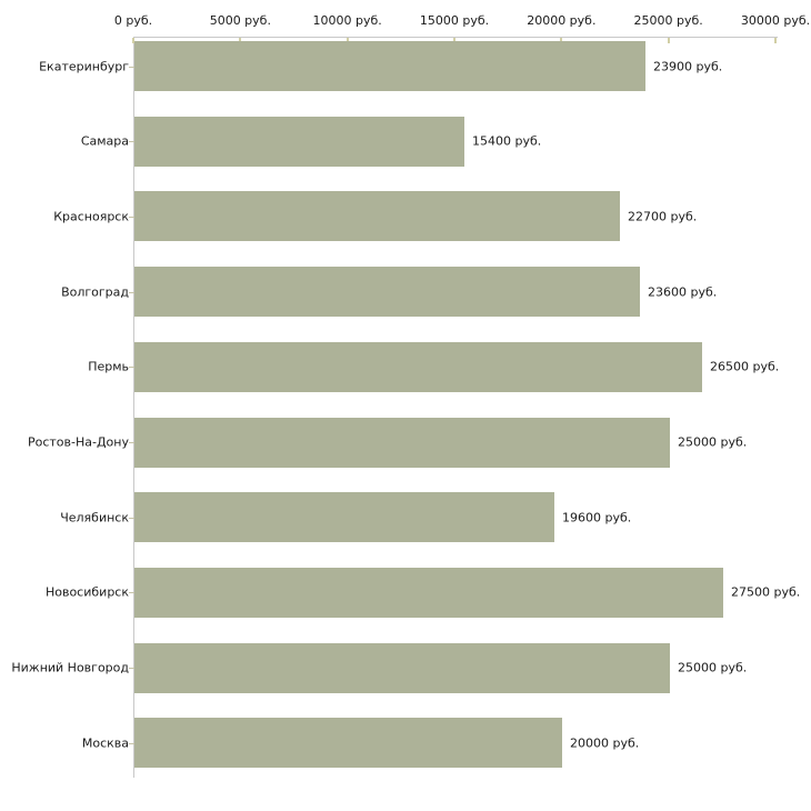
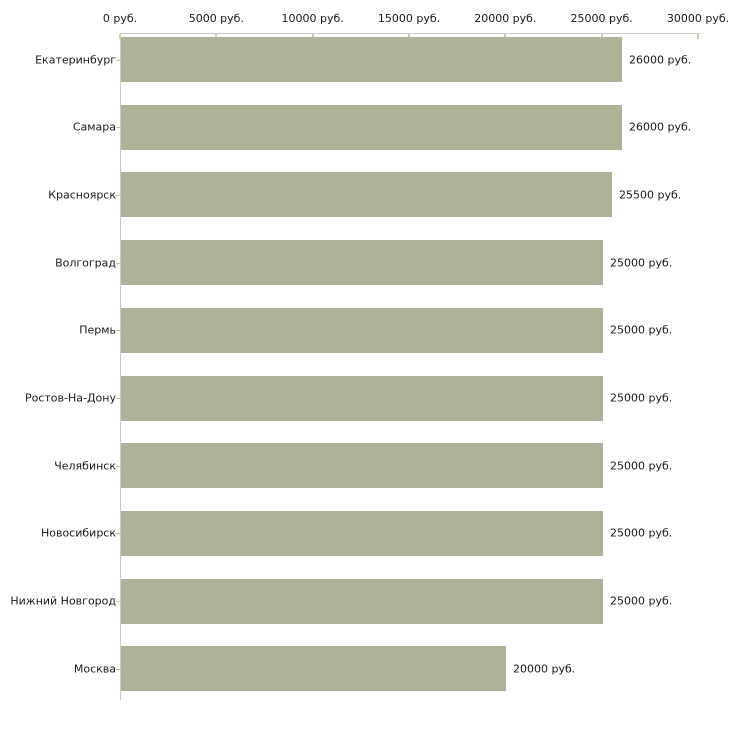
Екатеринбург: 23900 -> 26000
Самара: 15400 -> 26000
Красноярск: 22700 -> 25500
Волгоград: 23600 -> 25000
Пермь: 26500 -> 25000
Челябинск: 19600 -> 25000
Новосибирск: 27500 -> 25000
